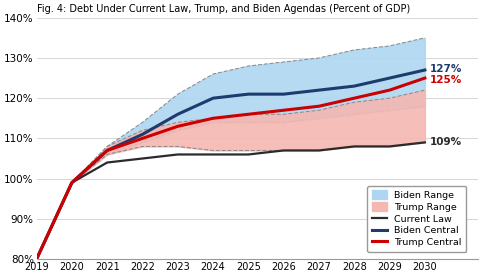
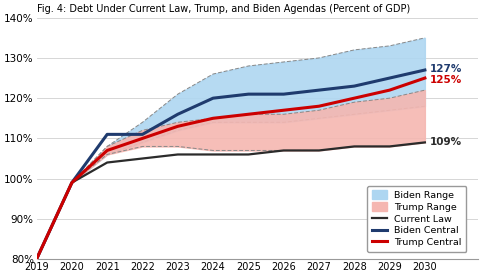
Biden Central/2021: 107% -> 111%
